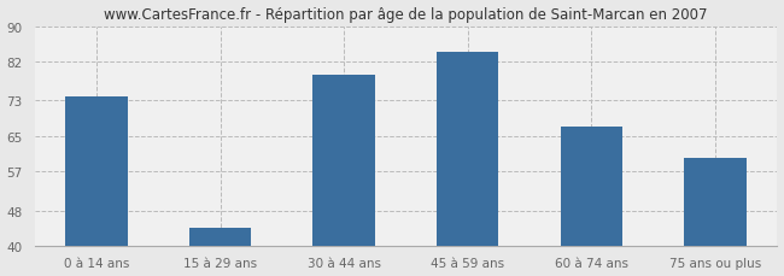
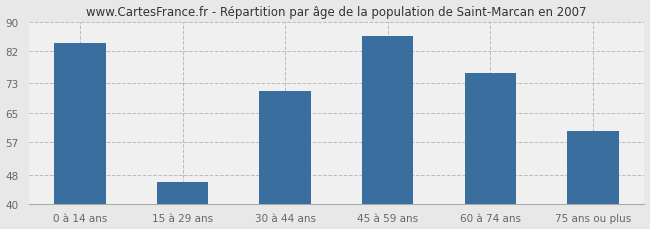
0 à 14 ans: 74 -> 84
15 à 29 ans: 44 -> 46
30 à 44 ans: 79 -> 71
45 à 59 ans: 84 -> 86
60 à 74 ans: 67 -> 76
